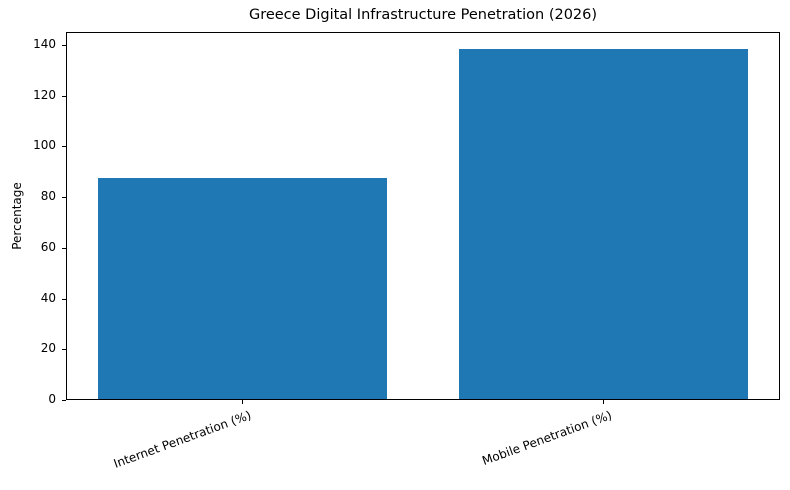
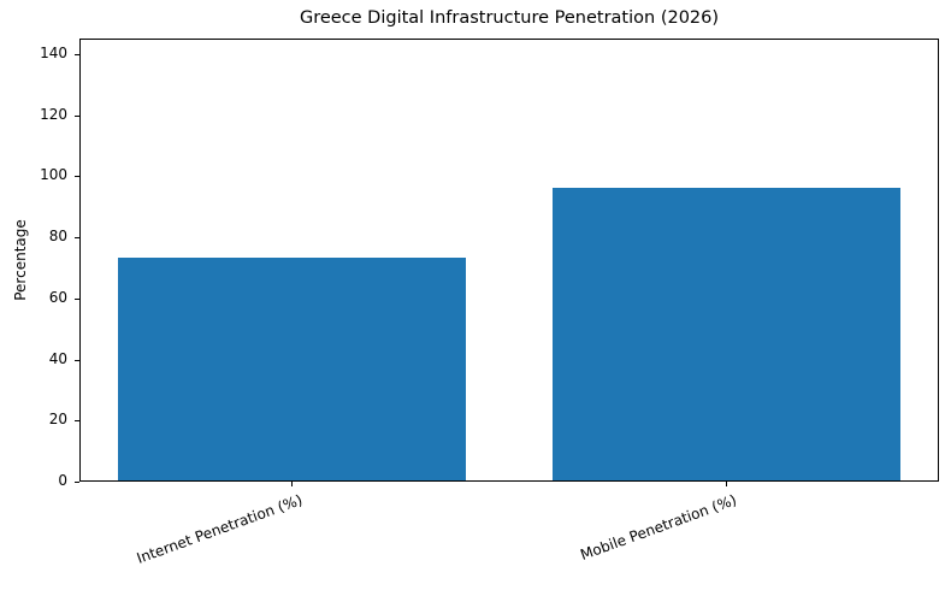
Internet Penetration (%): 87 -> 73
Mobile Penetration (%): 138 -> 96
